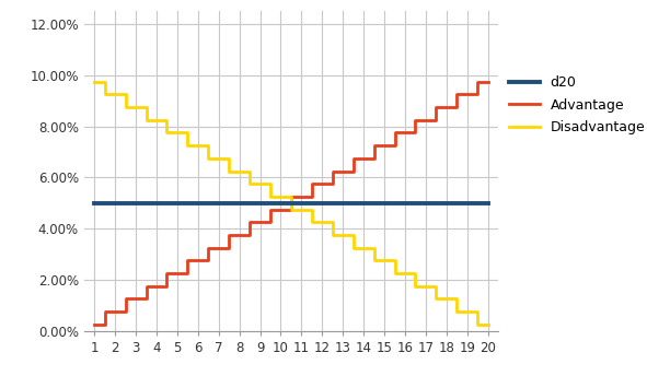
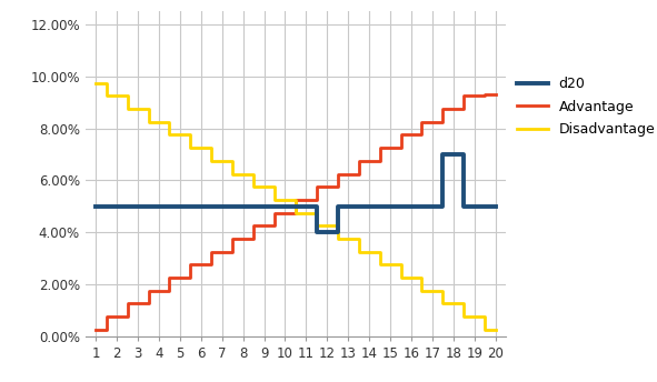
d20/12: 5% -> 4%
d20/18: 5% -> 7%
Advantage/20: 9.75% -> 9.30%
